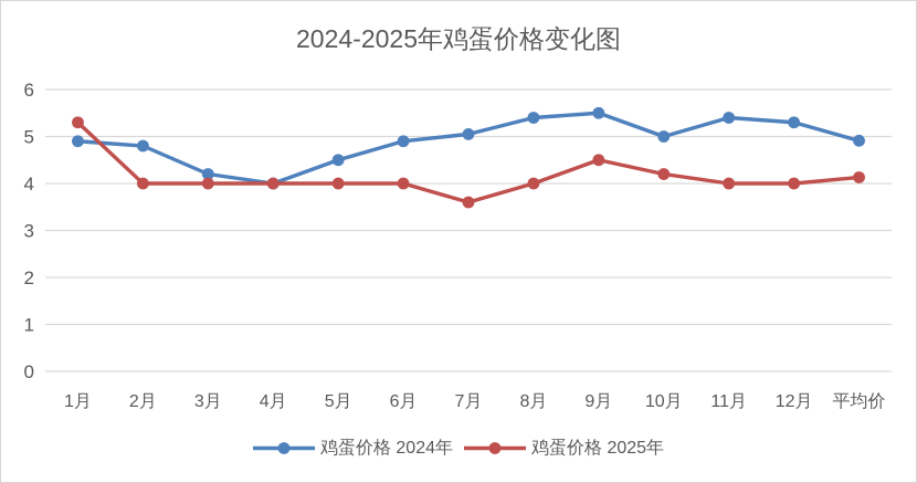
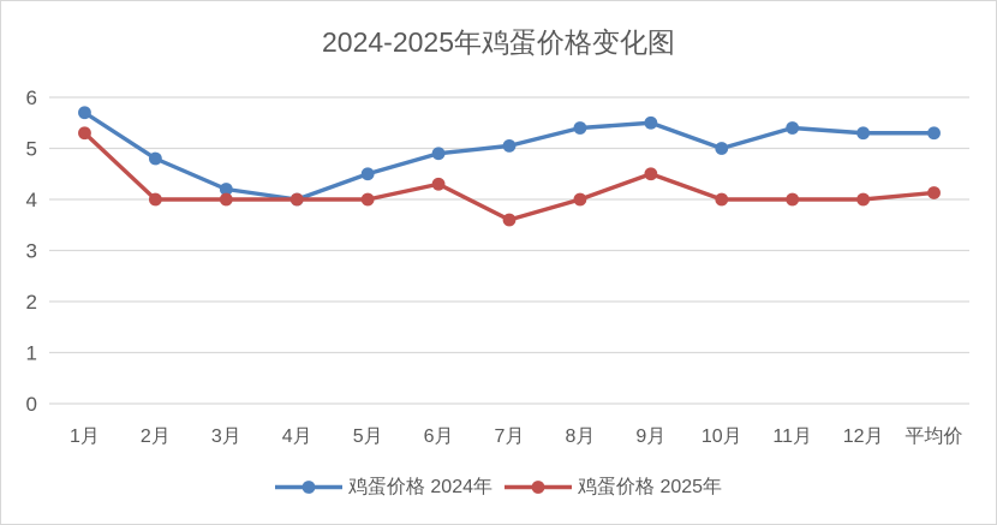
鸡蛋价格 2024年/1月: 4.9 -> 5.7
鸡蛋价格 2025年/6月: 4.0 -> 4.3
鸡蛋价格 2025年/10月: 4.2 -> 4.0
鸡蛋价格 2024年/平均价: 4.9 -> 5.3
